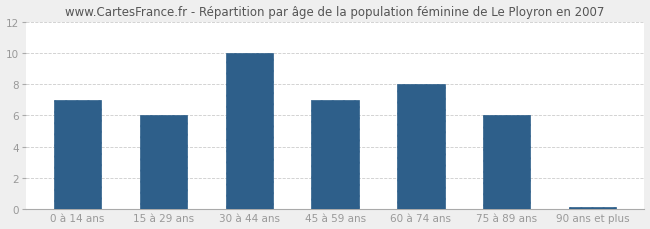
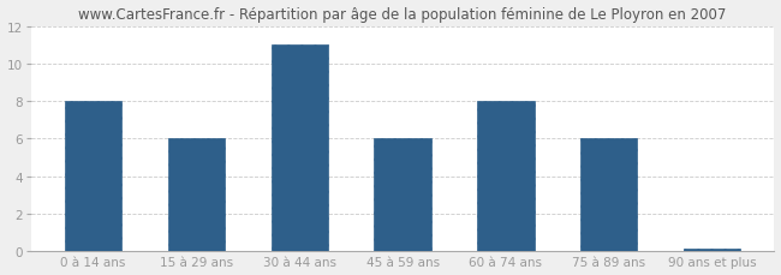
0 à 14 ans: 7.0 -> 8.0
30 à 44 ans: 10.0 -> 11.0
45 à 59 ans: 7.0 -> 6.0
